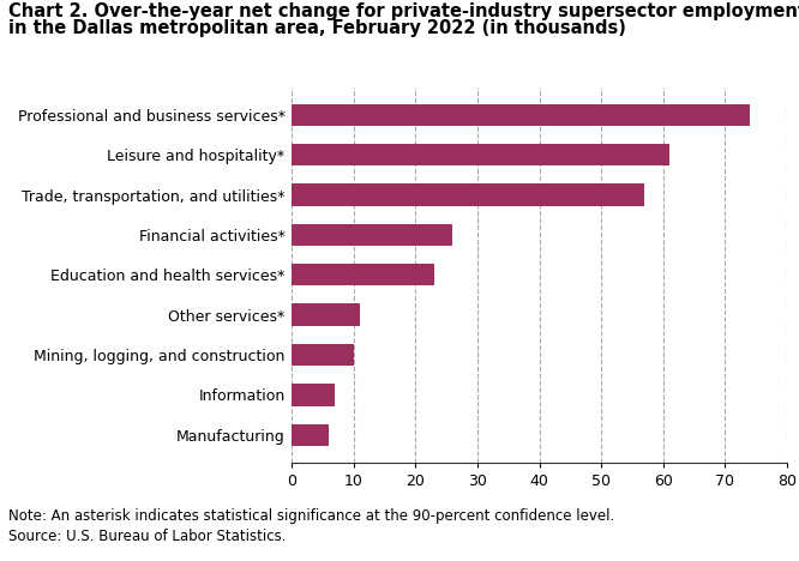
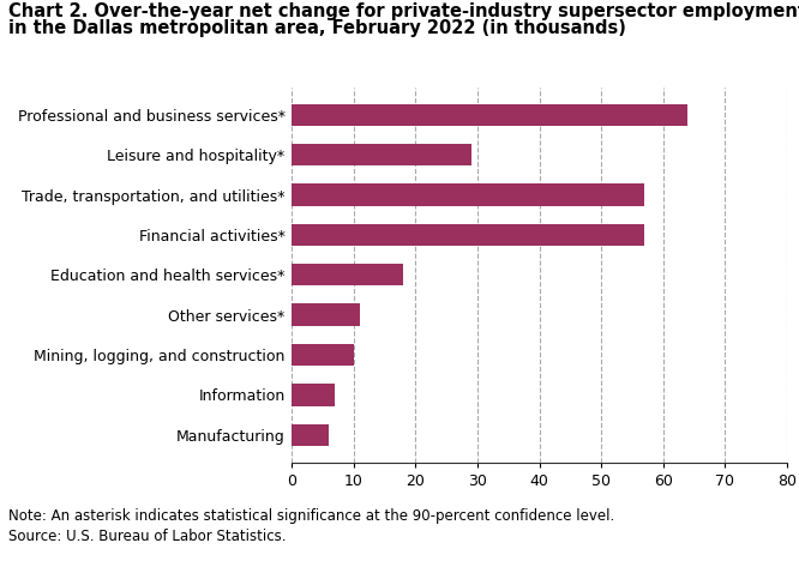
Professional and business services*: 74 -> 64
Leisure and hospitality*: 61 -> 29
Financial activities*: 26 -> 57
Education and health services*: 23 -> 18
